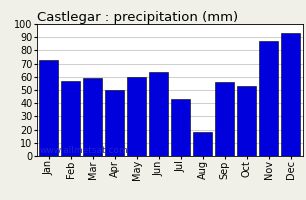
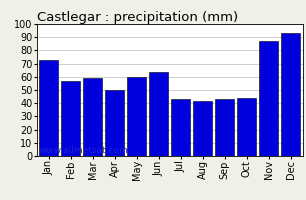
Aug: 18 -> 42
Sep: 56 -> 43
Oct: 53 -> 44
